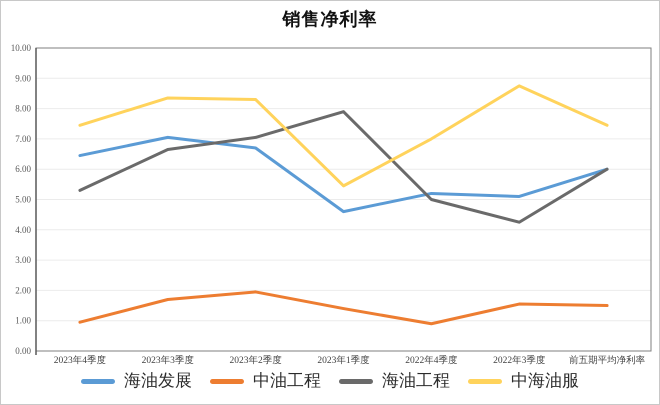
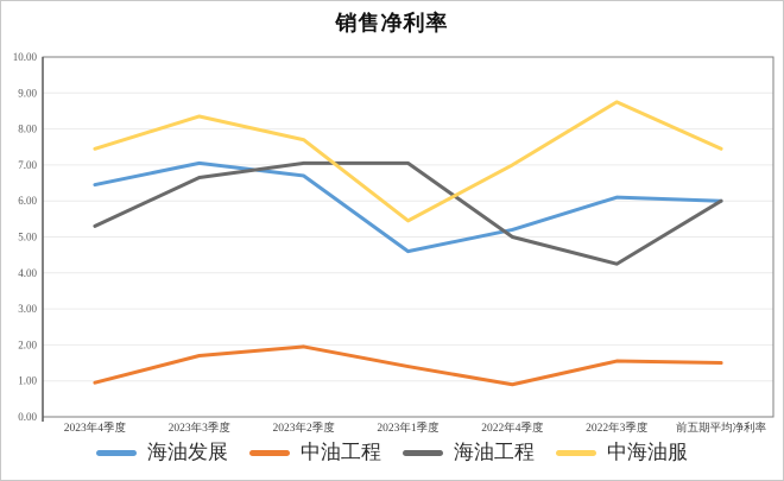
中海油服/2023年2季度: 8.3 -> 7.7
海油工程/2023年1季度: 7.9 -> 7.0
海油发展/2022年3季度: 5.1 -> 6.1
